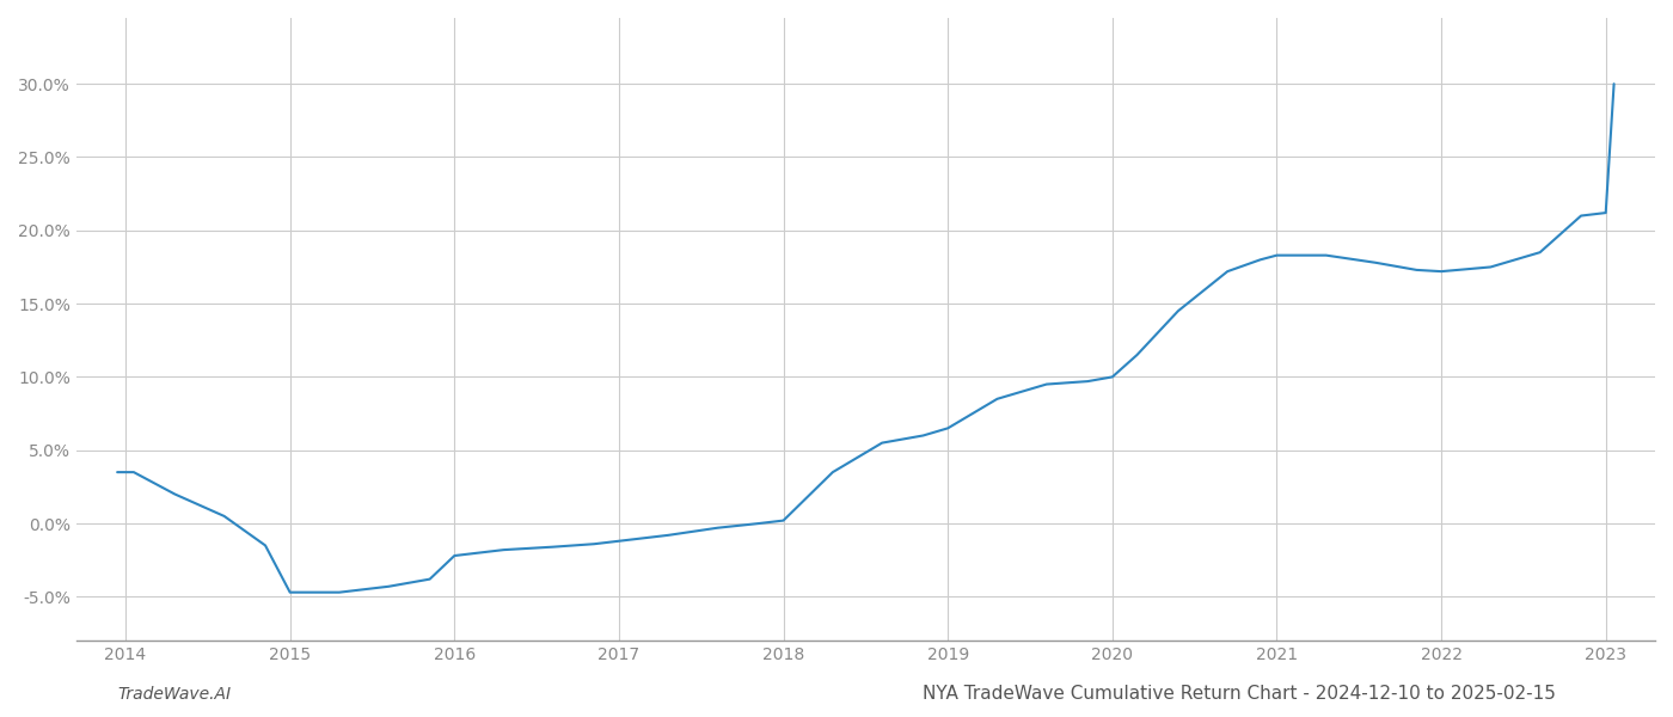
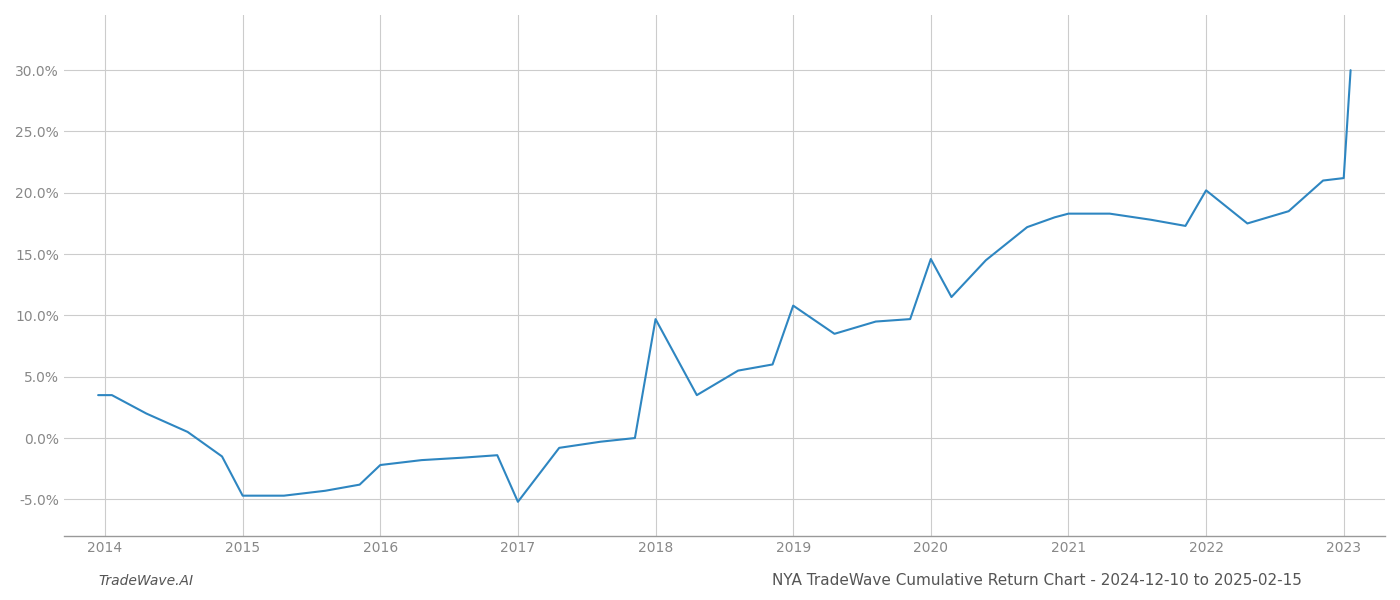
2017: -1.2% -> -5.2%
2018: 0.2% -> 9.7%
2019: 6.5% -> 10.8%
2020: 10.0% -> 14.6%
2022: 17.2% -> 20.2%
